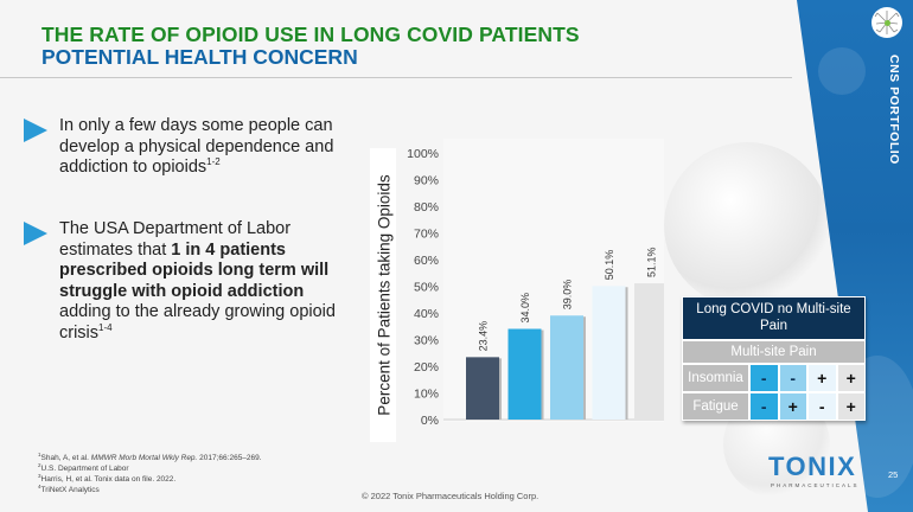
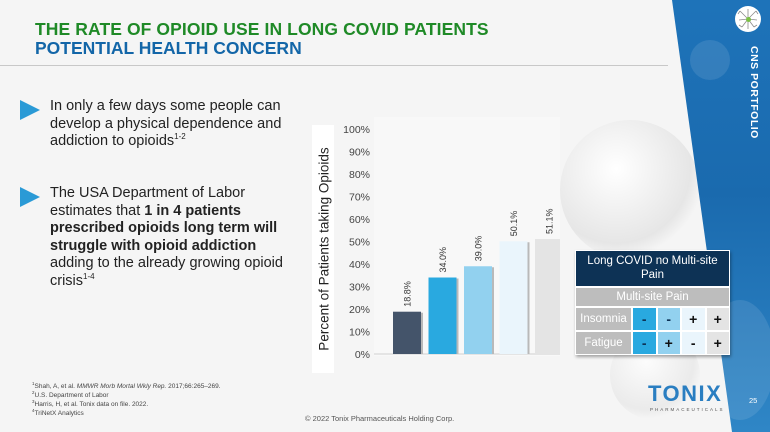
Long COVID no Multi-site Pain: 23.4% -> 18.8%
